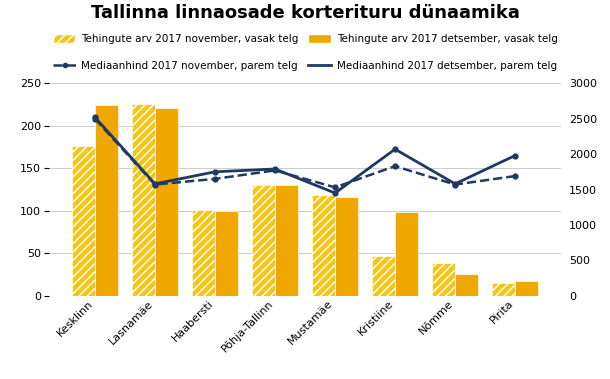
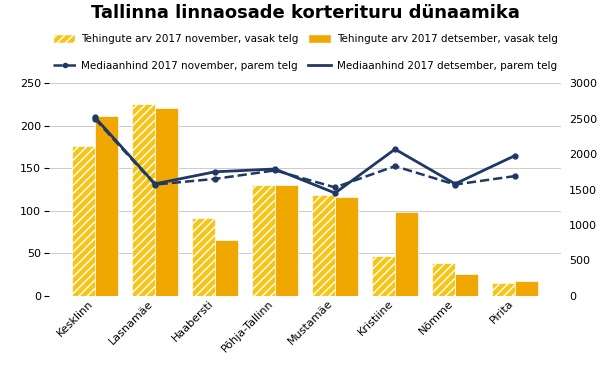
Tehingute arv 2017 detsember, vasak telg/Kesklinn: 224 -> 212
Tehingute arv 2017 november, vasak telg/Haabersti: 101 -> 92
Tehingute arv 2017 detsember, vasak telg/Haabersti: 100 -> 66
